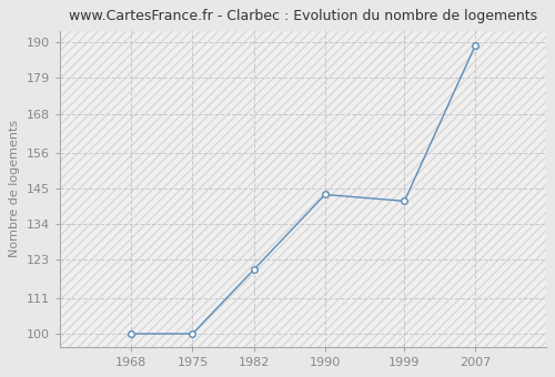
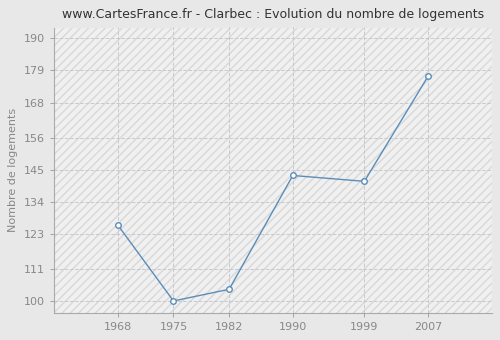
1968: 100 -> 126
1982: 120 -> 104
2007: 189 -> 177
